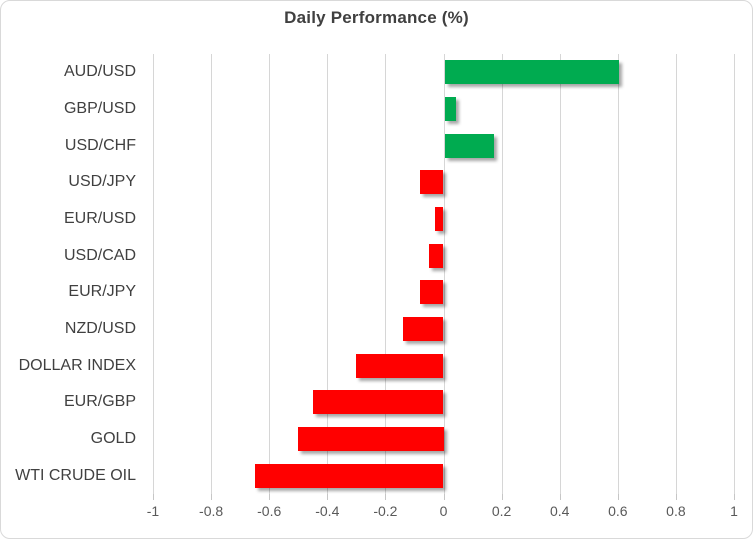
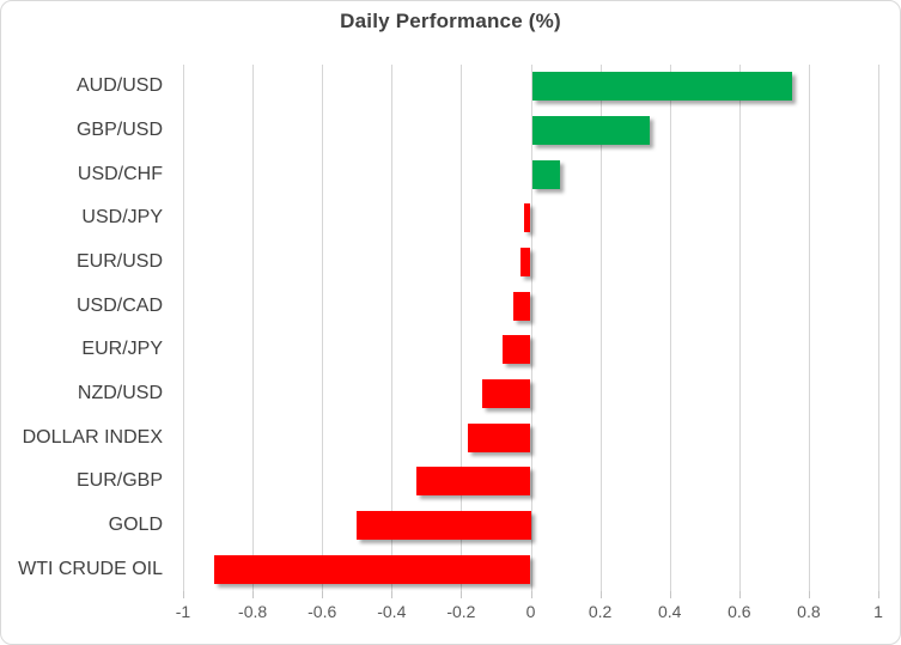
AUD/USD: 0.60 -> 0.75
GBP/USD: 0.04 -> 0.34
USD/CHF: 0.17 -> 0.08
USD/JPY: -0.08 -> -0.02
DOLLAR INDEX: -0.30 -> -0.18
EUR/GBP: -0.45 -> -0.33
WTI CRUDE OIL: -0.65 -> -0.91
